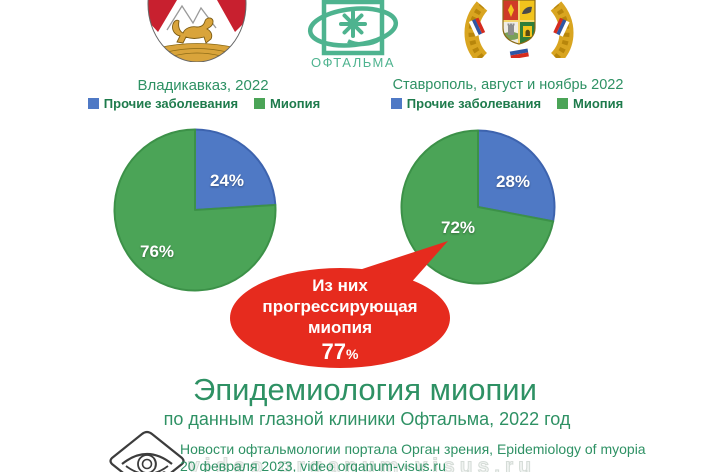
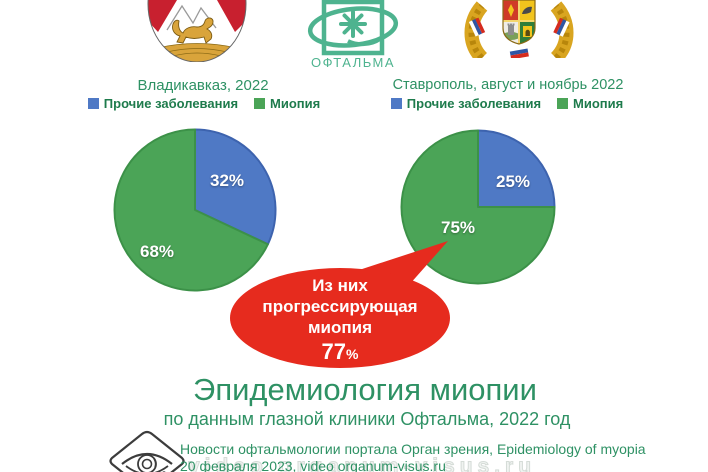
Владикавказ, 2022/Прочие заболевания: 24% -> 32%
Владикавказ, 2022/Миопия: 76% -> 68%
Ставрополь, август и ноябрь 2022/Прочие заболевания: 28% -> 25%
Ставрополь, август и ноябрь 2022/Миопия: 72% -> 75%
